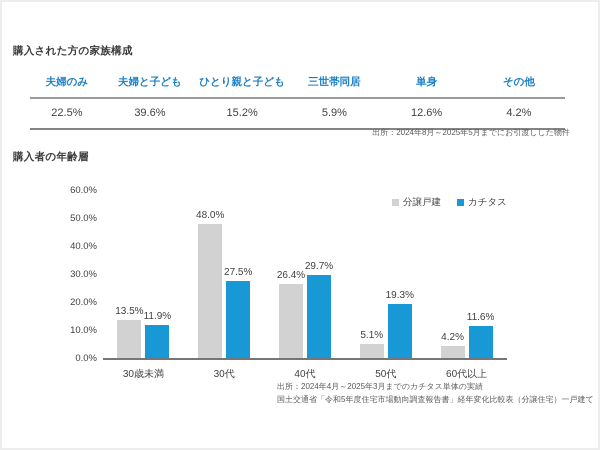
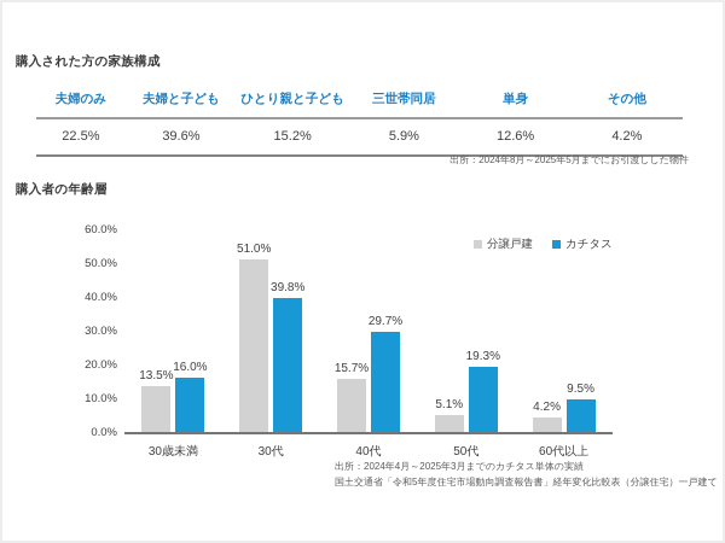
カチタス/30歳未満: 11.9% -> 16.0%
分譲戸建/30代: 48.0% -> 51.0%
カチタス/30代: 27.5% -> 39.8%
分譲戸建/40代: 26.4% -> 15.7%
カチタス/60代以上: 11.6% -> 9.5%
